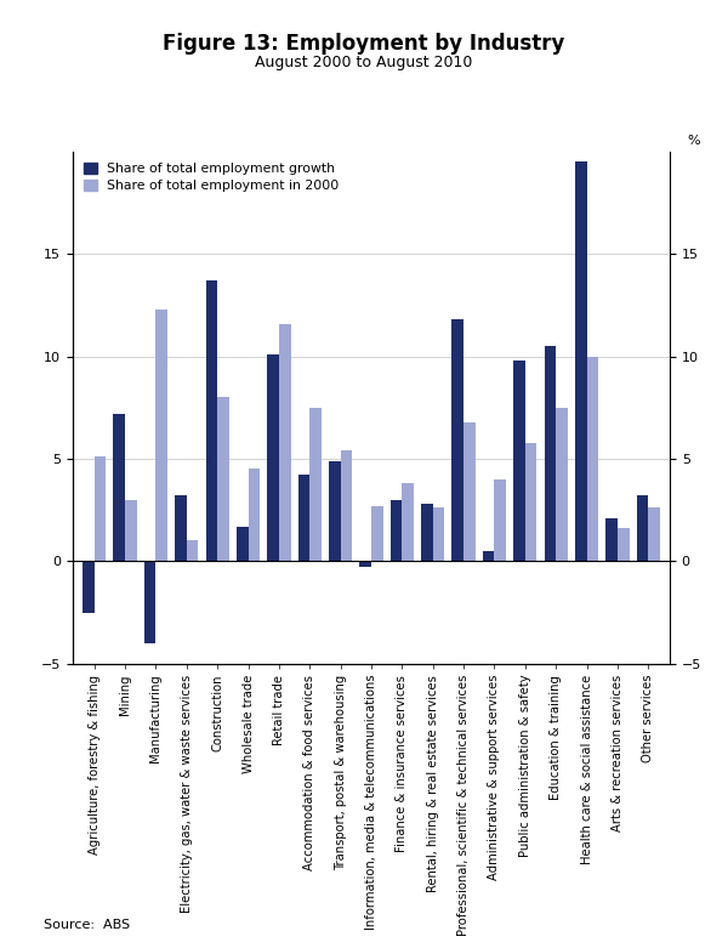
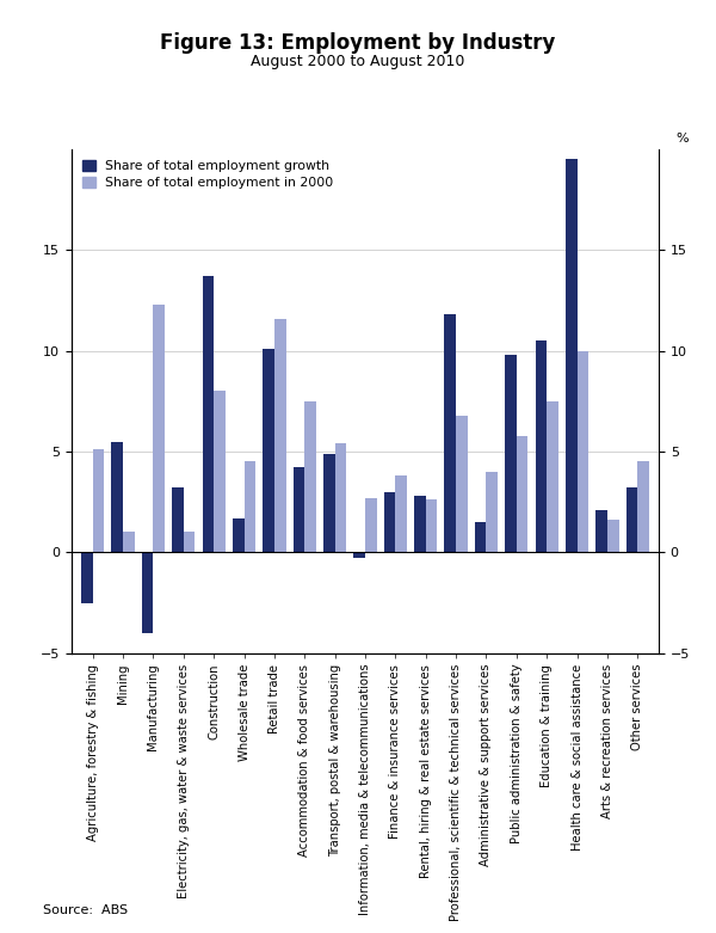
Share of total employment growth/Mining: 7.2 -> 5.5
Share of total employment in 2000/Mining: 3.0 -> 1.0
Share of total employment growth/Administrative & support services: 0.5 -> 1.5
Share of total employment in 2000/Other services: 2.6 -> 4.5
